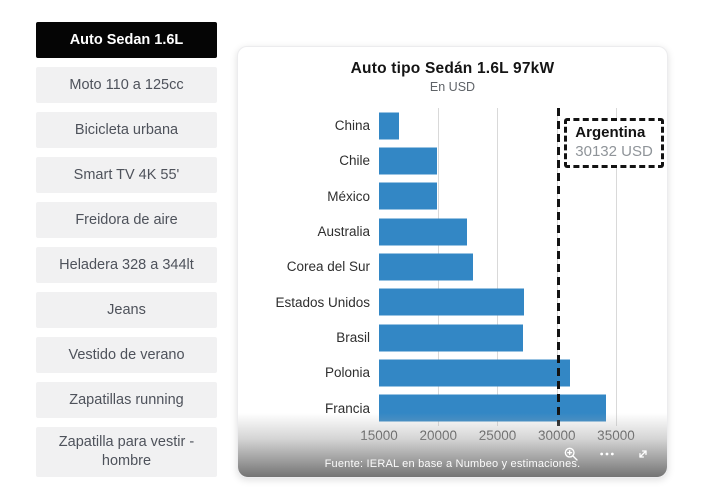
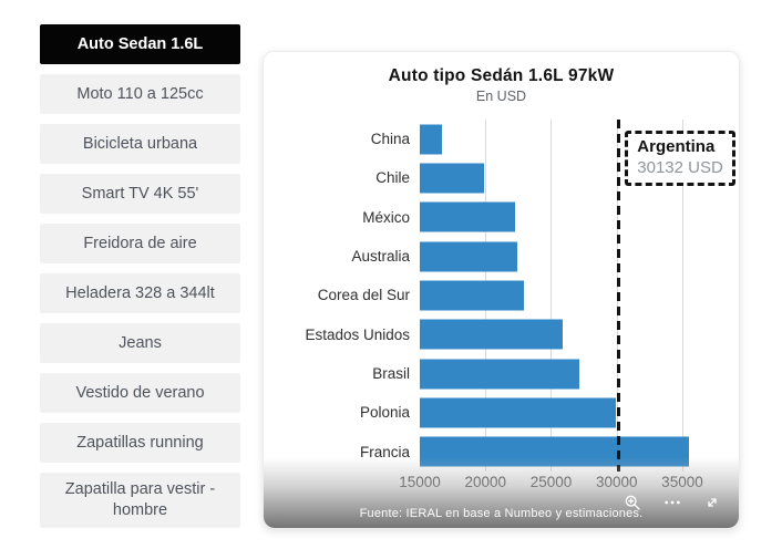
México: 19900 -> 22200
Estados Unidos: 27200 -> 25900
Polonia: 31100 -> 30000
Francia: 34200 -> 35500
